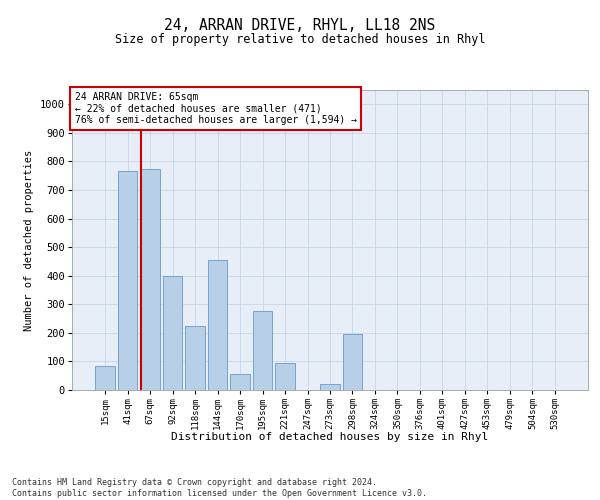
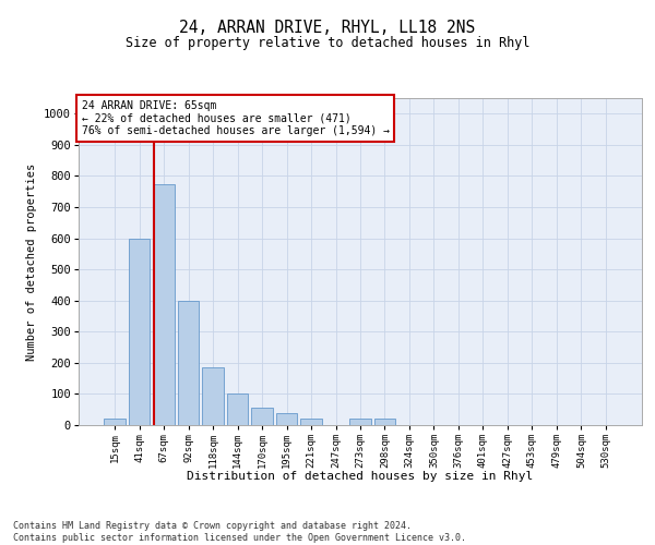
15sqm: 85 -> 20
41sqm: 765 -> 600
118sqm: 225 -> 185
144sqm: 455 -> 100
195sqm: 275 -> 40
221sqm: 95 -> 20
298sqm: 195 -> 20
